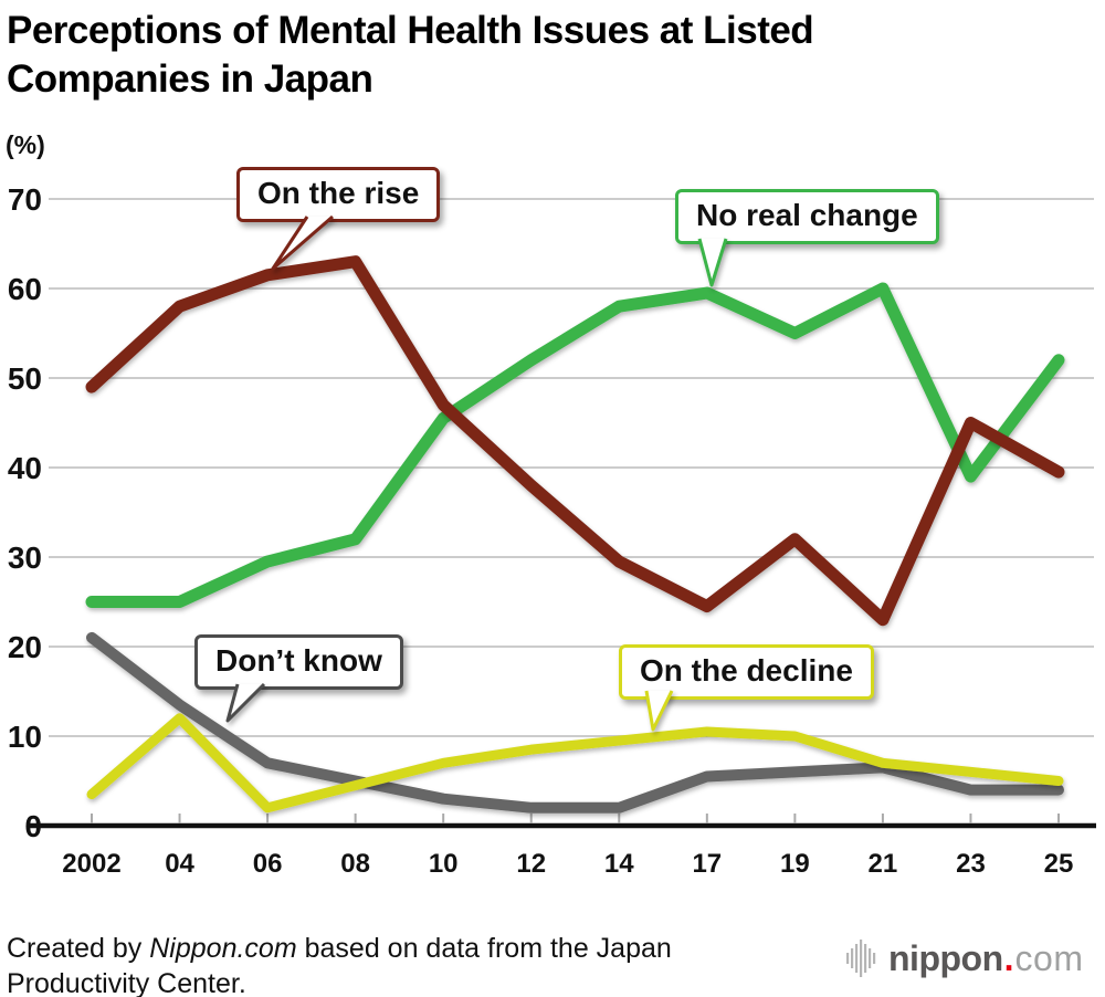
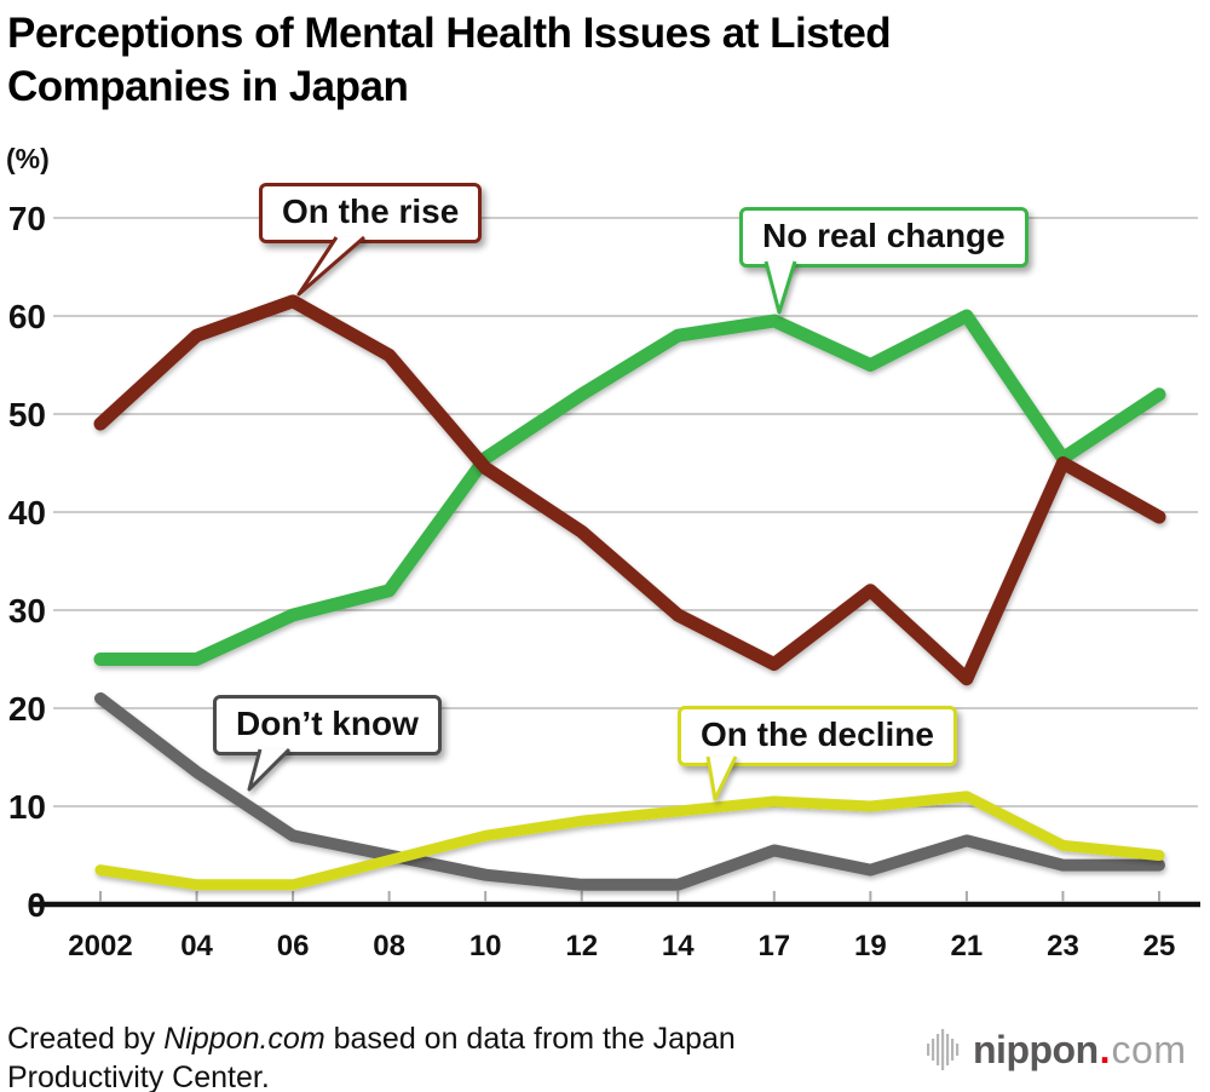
On the decline/04: 12 -> 2
On the rise/08: 63 -> 56
On the rise/10: 47 -> 44
Don’t know/19: 6 -> 4
On the decline/21: 7 -> 11
No real change/23: 39 -> 46
